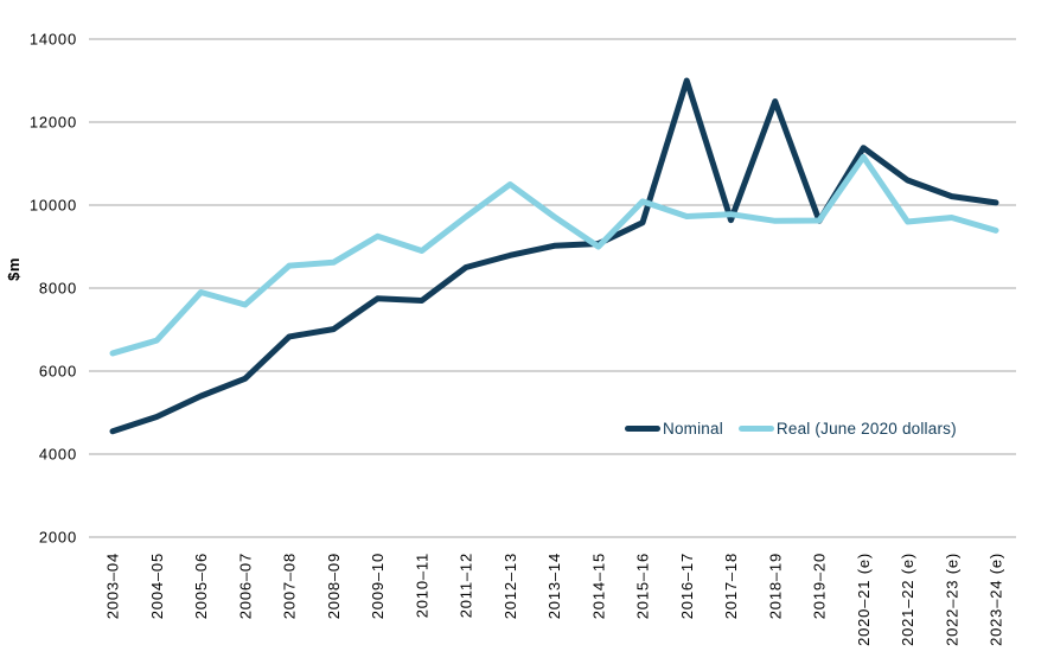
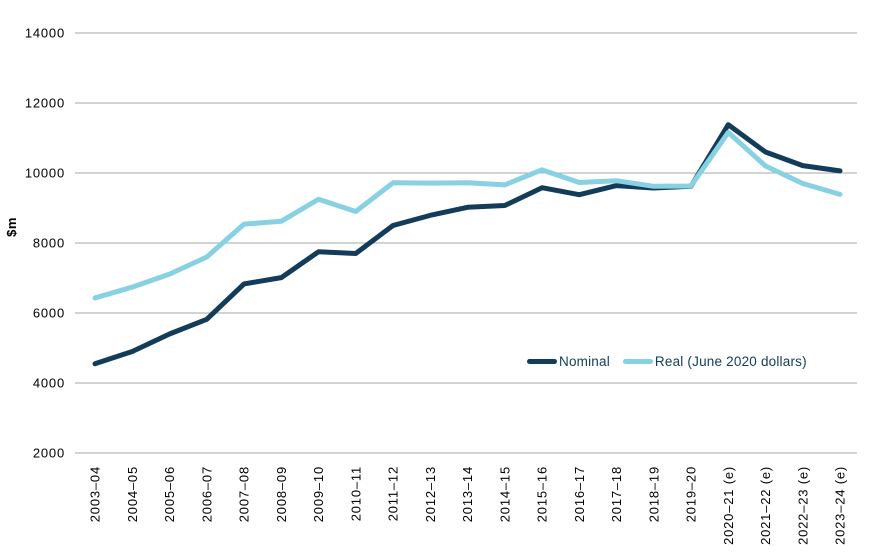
Real (June 2020 dollars)/2005–06: 7900 -> 7100
Real (June 2020 dollars)/2012–13: 10500 -> 9700
Real (June 2020 dollars)/2014–15: 9000 -> 9700
Nominal/2016–17: 13000 -> 9400
Nominal/2018–19: 12500 -> 9600
Real (June 2020 dollars)/2021–22 (e): 9600 -> 10200
